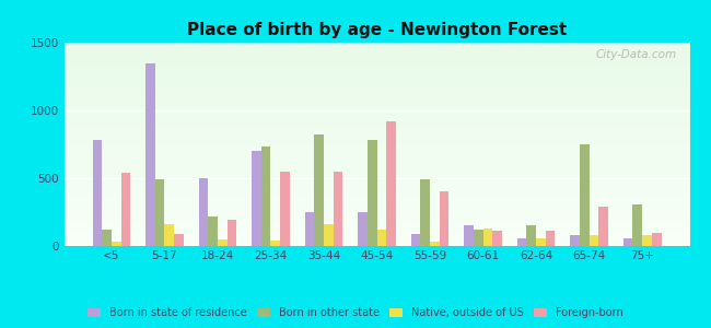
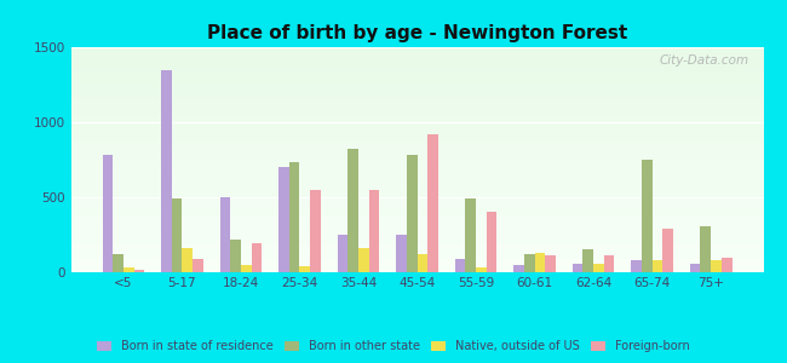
Foreign-born/<5: 540 -> 20
Born in state of residence/60-61: 150 -> 50
